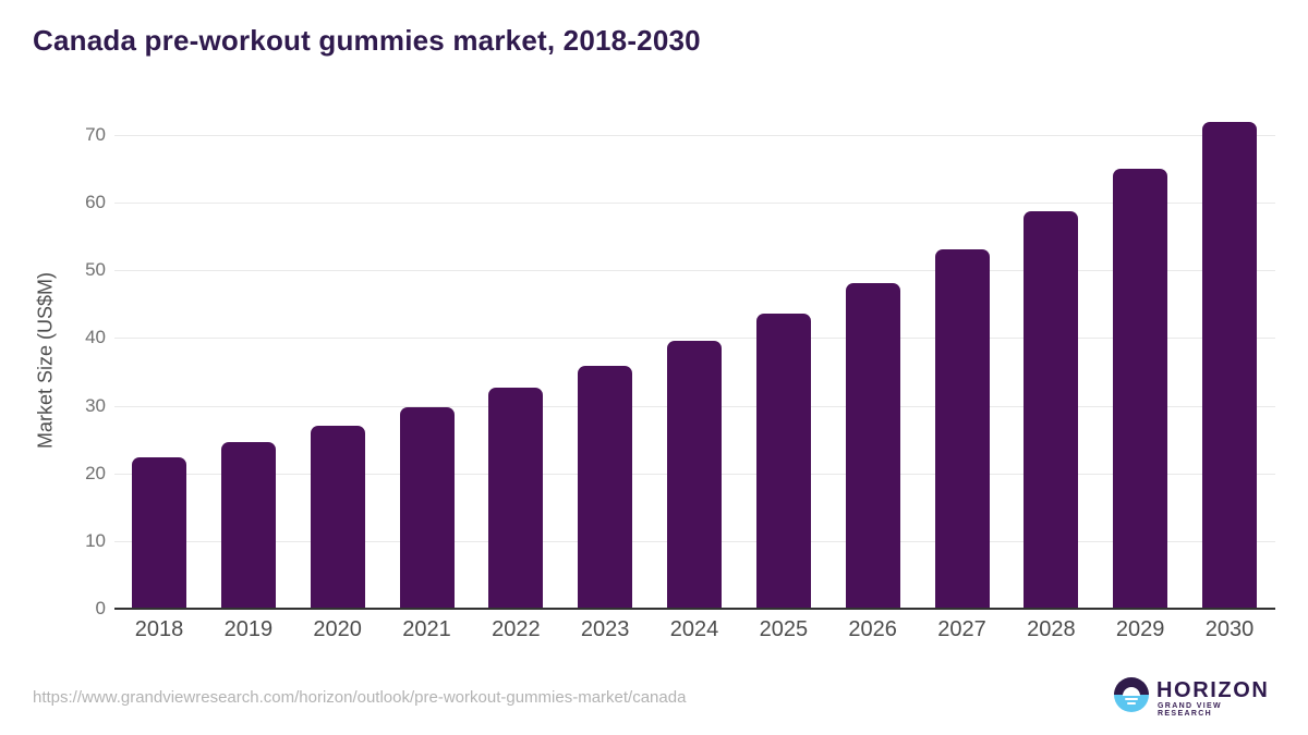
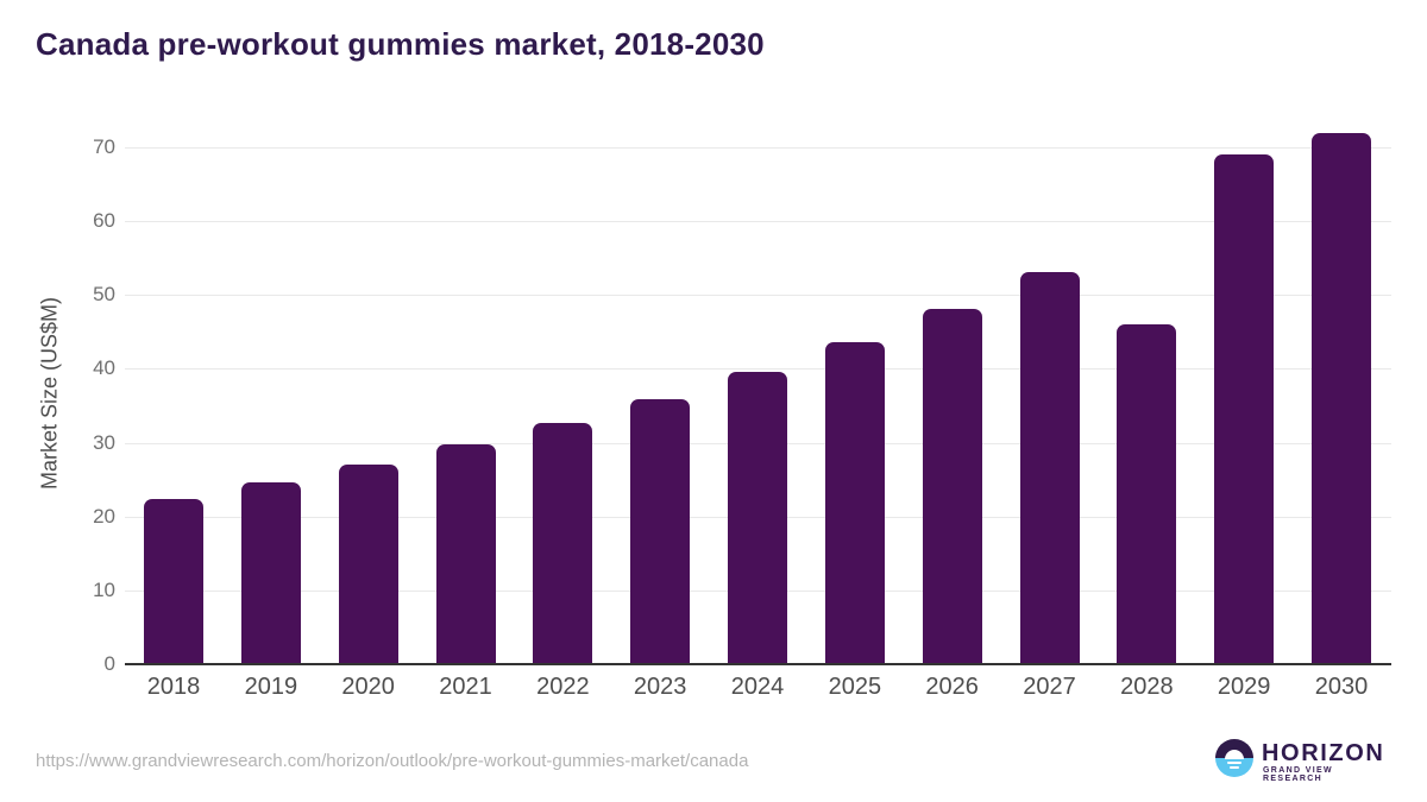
2028: 59 -> 46
2029: 65 -> 69
